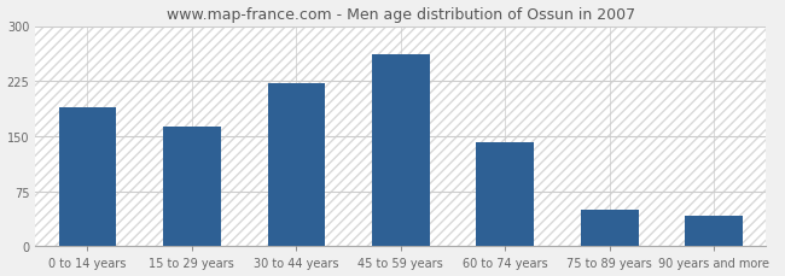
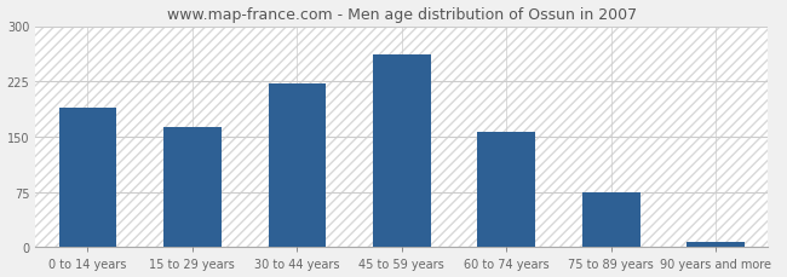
60 to 74 years: 142 -> 157
75 to 89 years: 50 -> 74
90 years and more: 42 -> 7
